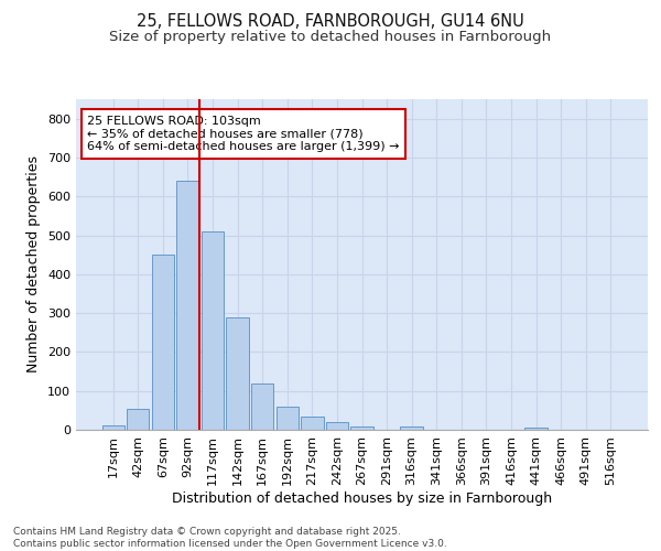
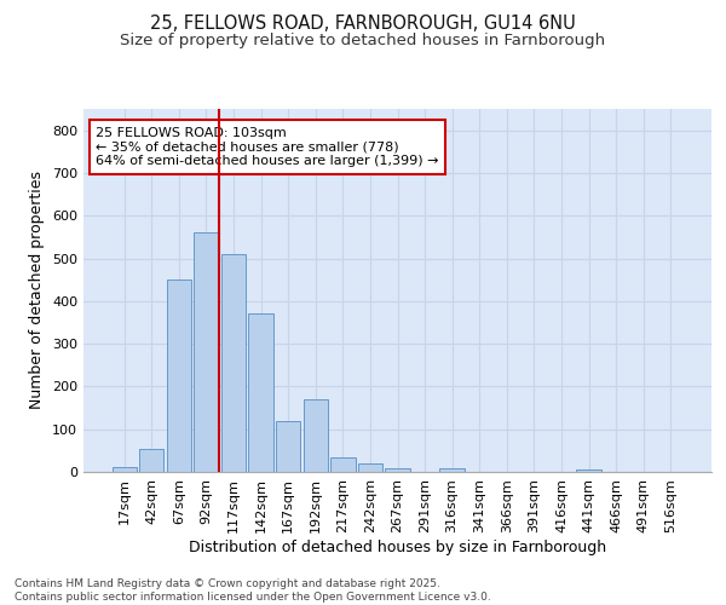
92sqm: 640 -> 560
142sqm: 290 -> 370
192sqm: 60 -> 170
